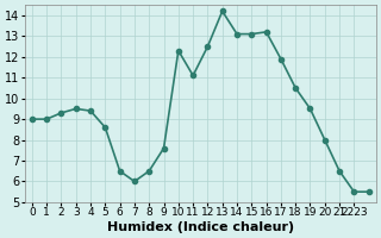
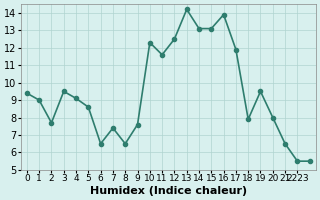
0: 9.0 -> 9.4
2: 9.3 -> 7.7
4: 9.4 -> 9.1
7: 6.0 -> 7.4
11: 11.1 -> 11.6
16: 13.2 -> 13.9
18: 10.5 -> 7.9
